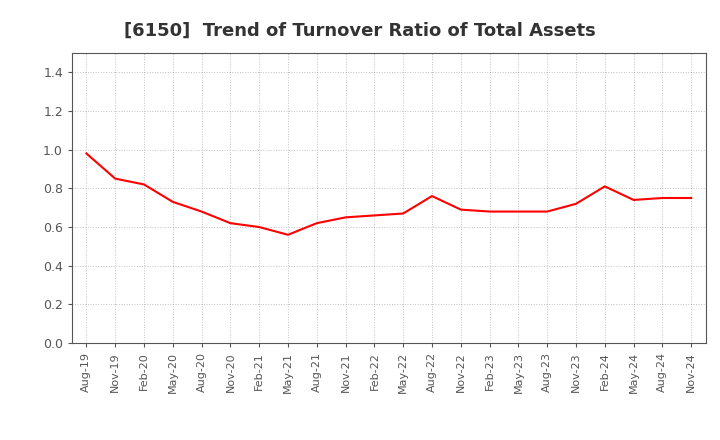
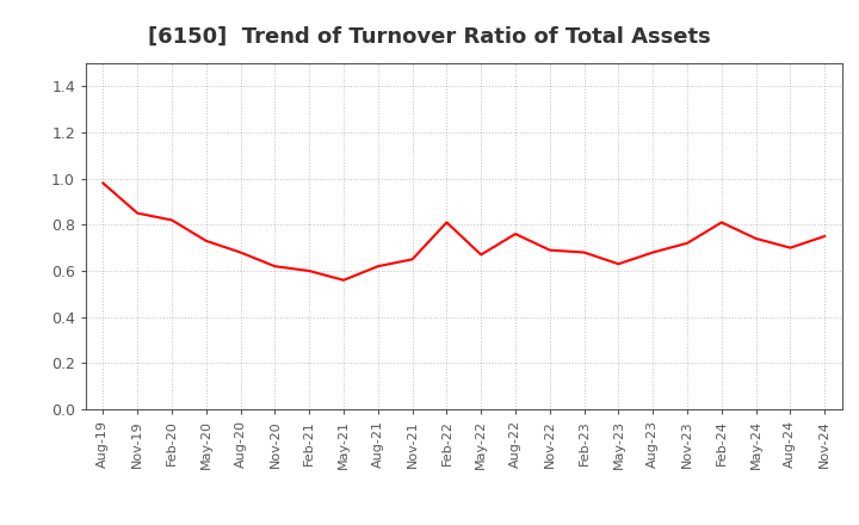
Feb-22: 0.66 -> 0.81
May-23: 0.68 -> 0.63
Aug-24: 0.75 -> 0.70
